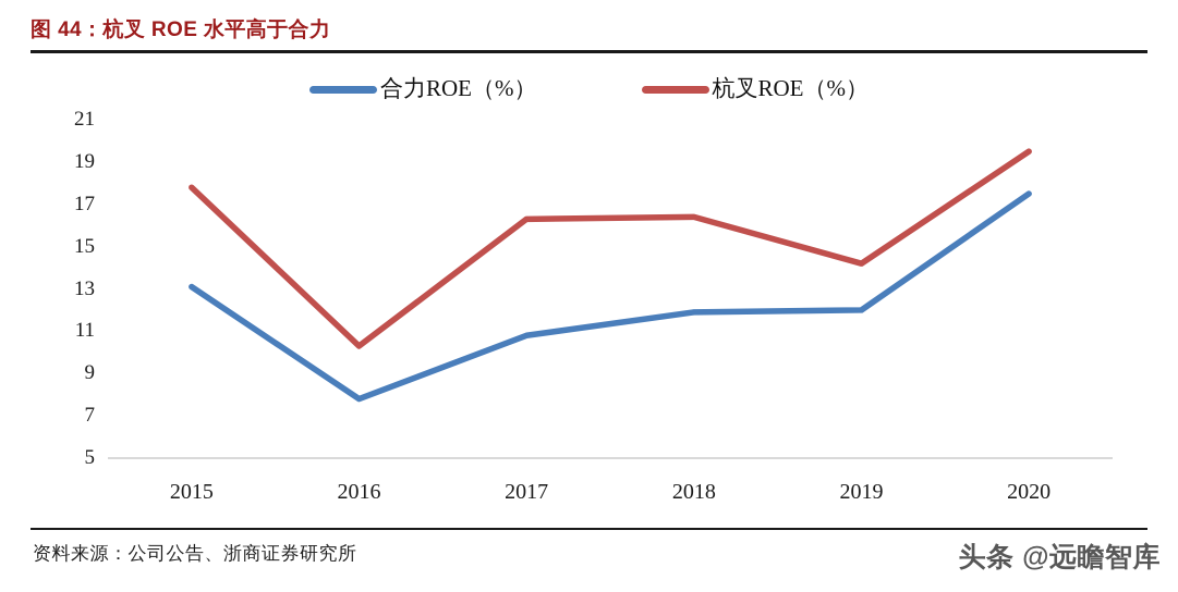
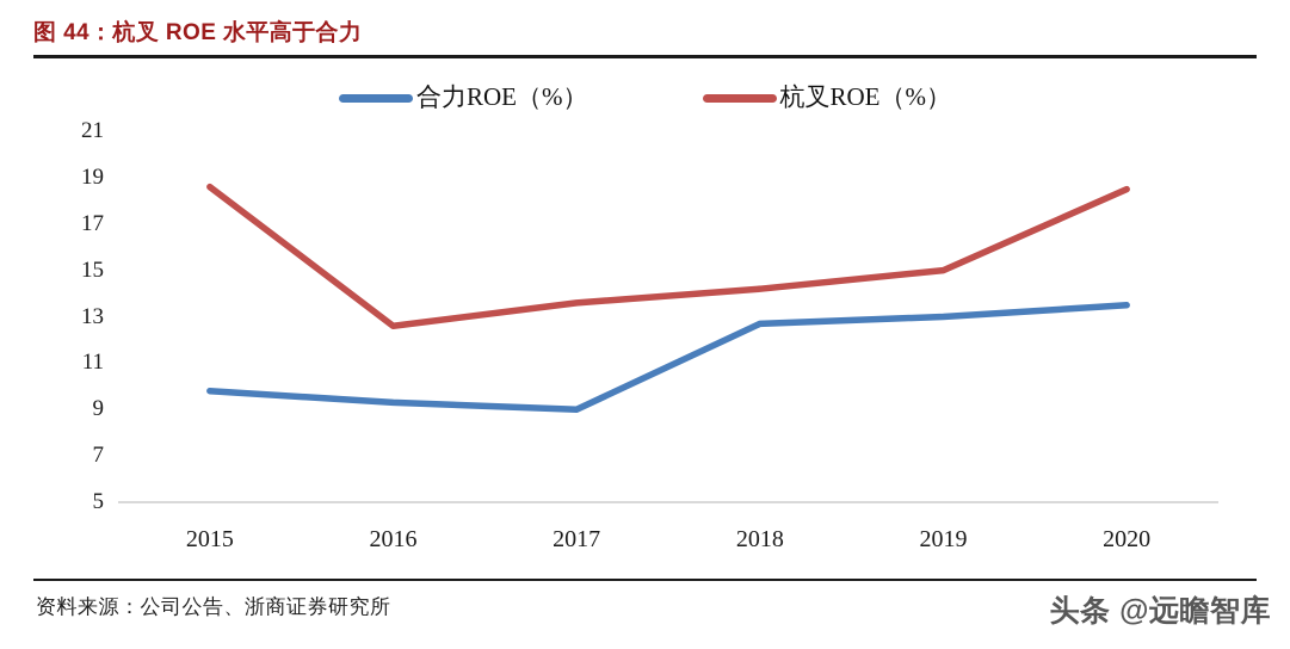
合力ROE（%）/2015: 13.1 -> 9.8
杭叉ROE（%）/2015: 17.8 -> 18.6
合力ROE（%）/2016: 7.8 -> 9.3
杭叉ROE（%）/2016: 10.3 -> 12.6
合力ROE（%）/2017: 10.8 -> 9.0
杭叉ROE（%）/2017: 16.3 -> 13.6
合力ROE（%）/2018: 11.9 -> 12.7
杭叉ROE（%）/2018: 16.4 -> 14.2
合力ROE（%）/2019: 12.0 -> 13.0
杭叉ROE（%）/2019: 14.2 -> 15.0
合力ROE（%）/2020: 17.5 -> 13.5
杭叉ROE（%）/2020: 19.5 -> 18.5
